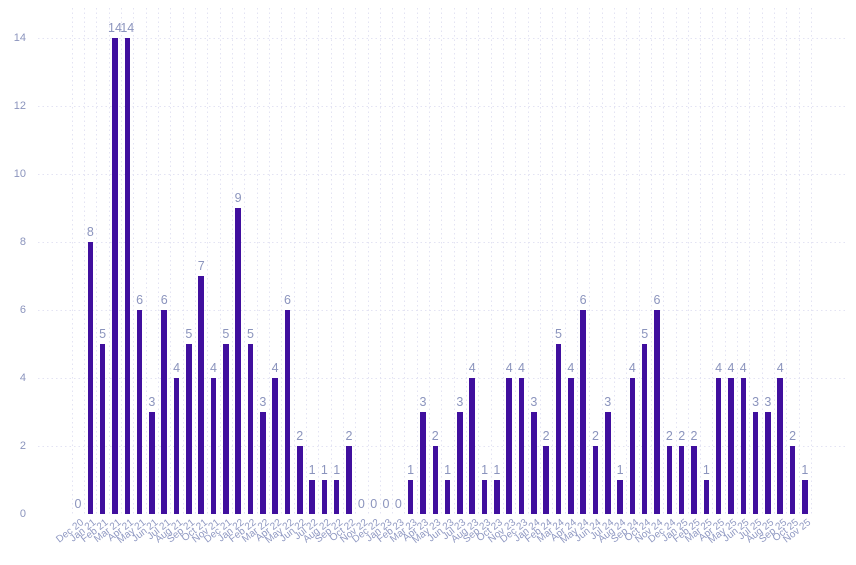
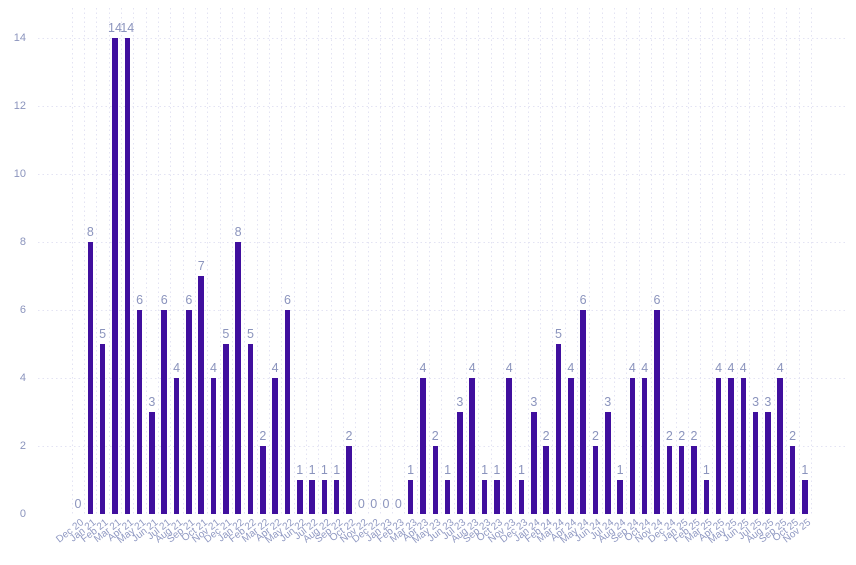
Sep 21: 5 -> 6
Jan 22: 9 -> 8
Mar 22: 3 -> 2
Jun 22: 2 -> 1
Apr 23: 3 -> 4
Dec 23: 4 -> 1
Oct 24: 5 -> 4
